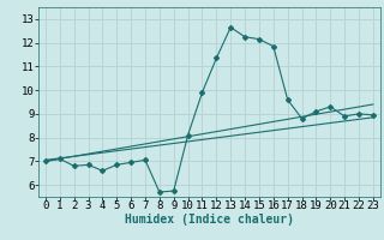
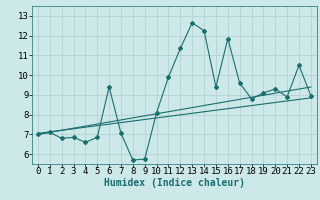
6: 7.0 -> 9.4
15: 12.2 -> 9.4
22: 9.0 -> 10.5
